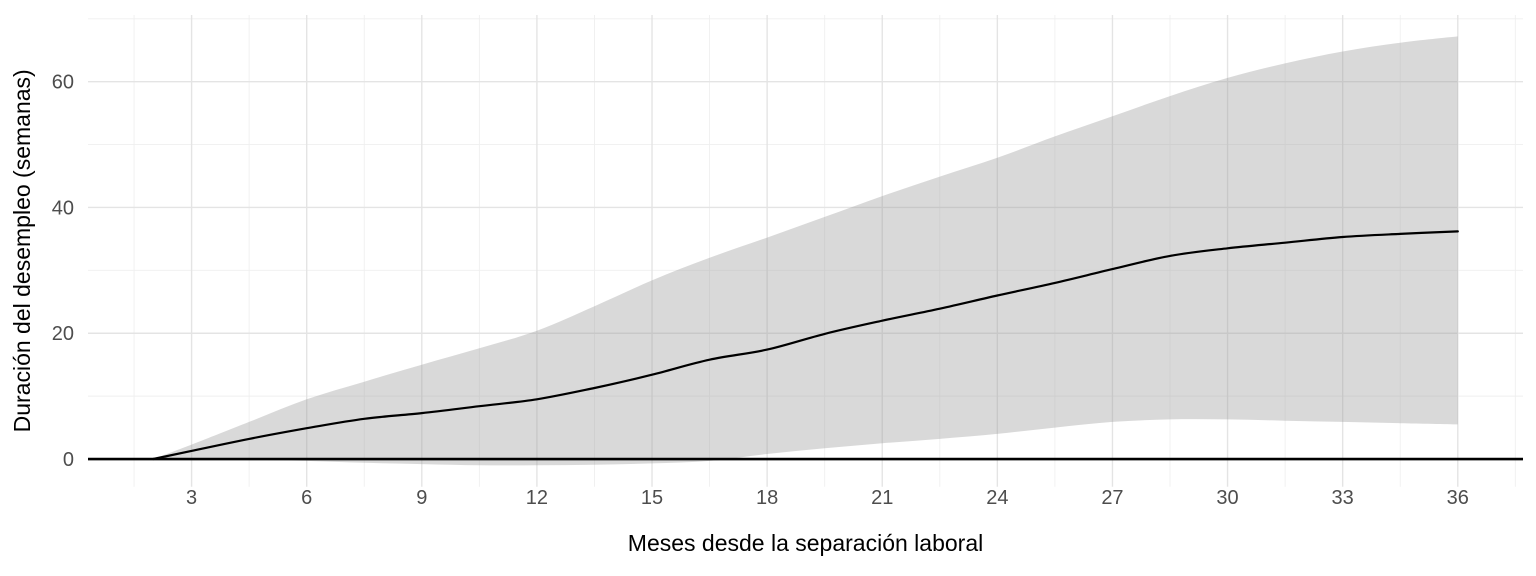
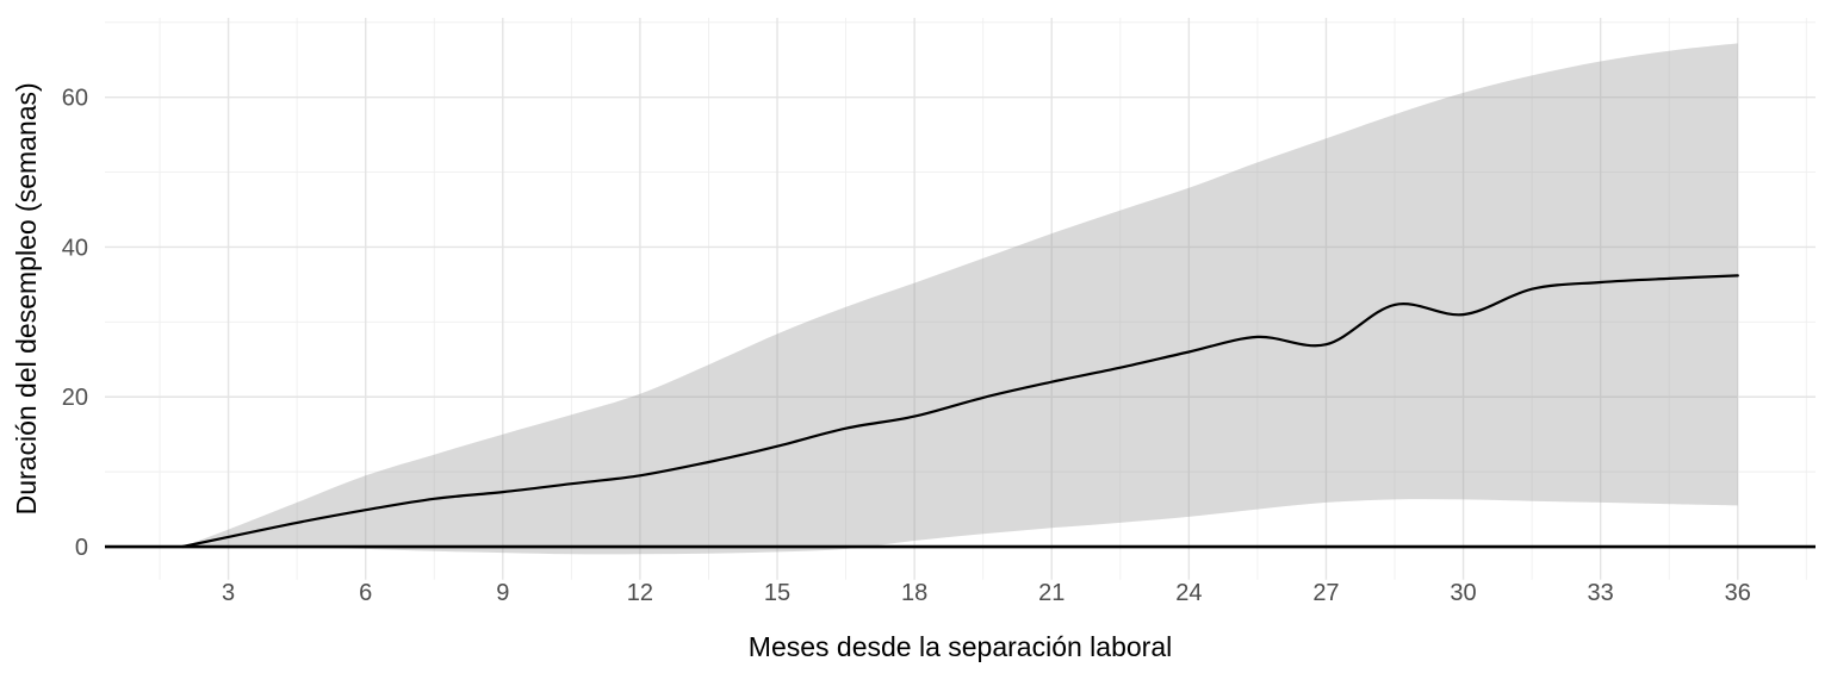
27: 30 -> 27
30: 34 -> 31
